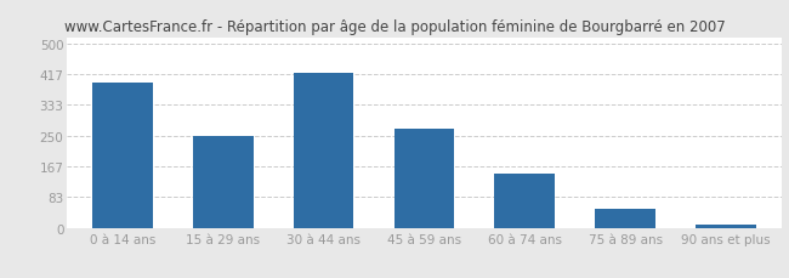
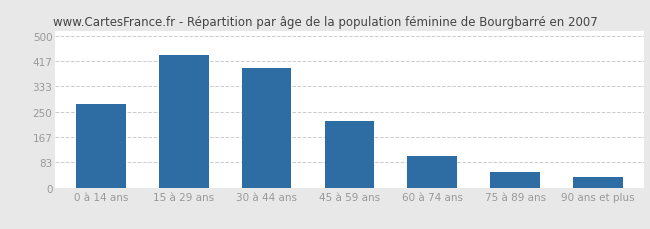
0 à 14 ans: 393 -> 275
15 à 29 ans: 248 -> 435
30 à 44 ans: 420 -> 395
45 à 59 ans: 268 -> 220
60 à 74 ans: 148 -> 105
90 ans et plus: 8 -> 35
